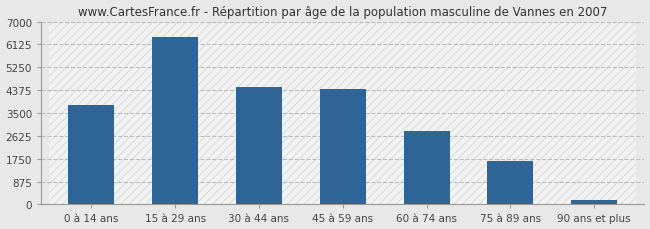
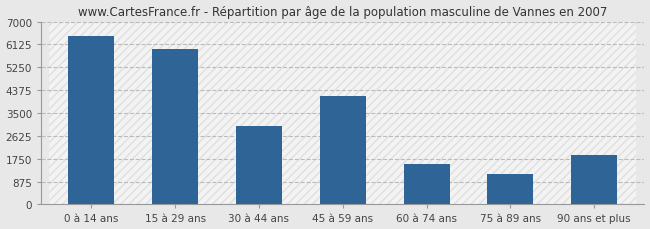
0 à 14 ans: 3800 -> 6450
15 à 29 ans: 6400 -> 5950
30 à 44 ans: 4480 -> 3000
45 à 59 ans: 4420 -> 4150
60 à 74 ans: 2800 -> 1550
75 à 89 ans: 1680 -> 1150
90 ans et plus: 160 -> 1900
